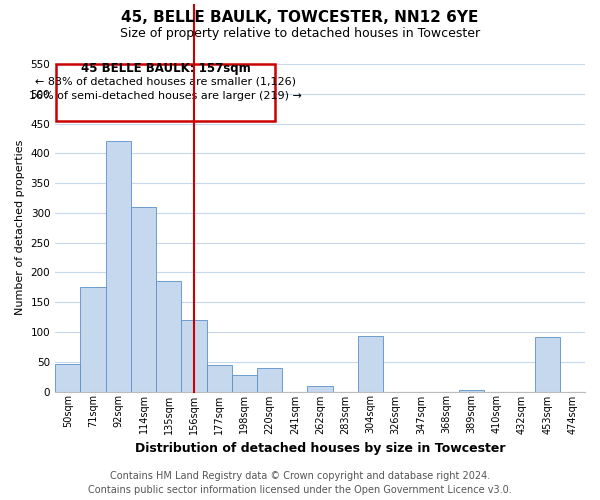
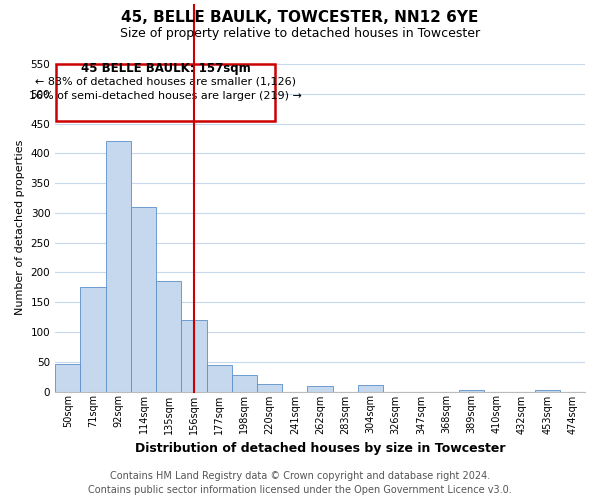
220sqm: 40 -> 13
304sqm: 94 -> 11
453sqm: 92 -> 2
